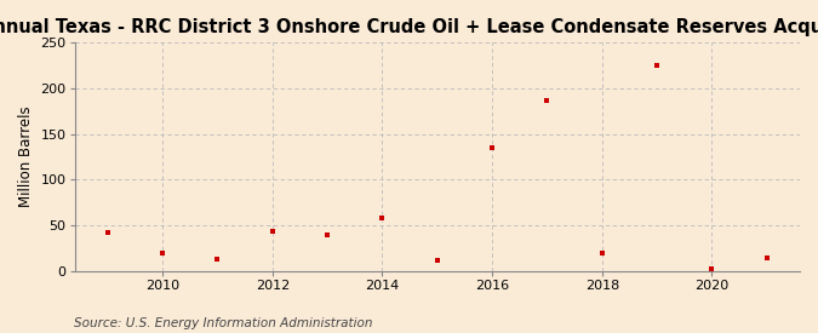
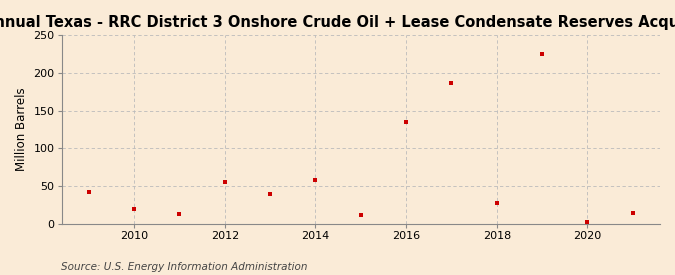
2012: 44 -> 56
2018: 20 -> 28
